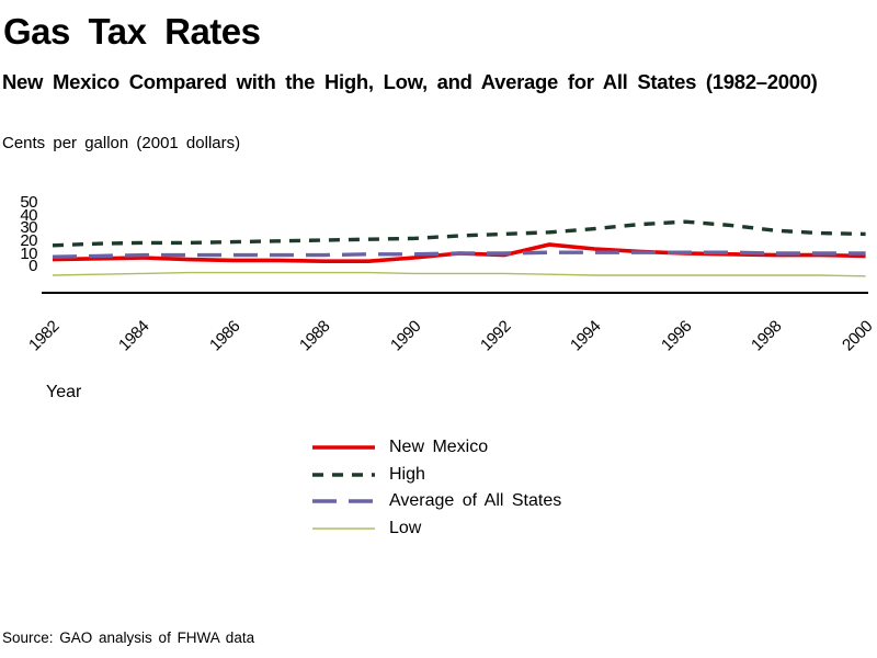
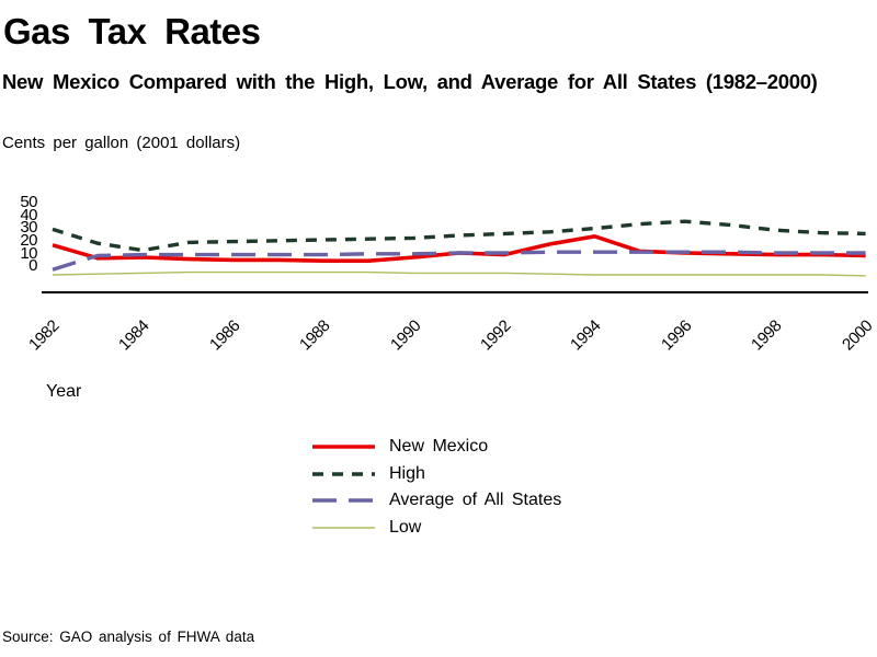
New Mexico/1982: 19 -> 27
High/1982: 27 -> 36
Average of All States/1982: 20 -> 13
High/1984: 28 -> 24
New Mexico/1994: 25 -> 32
